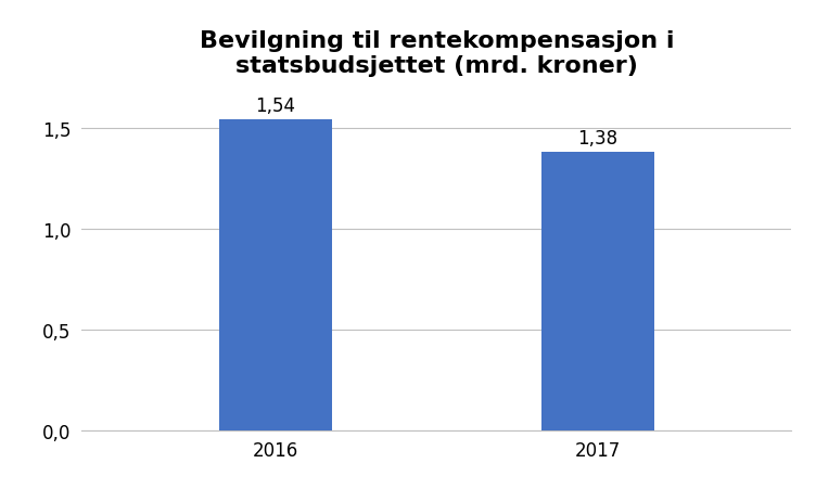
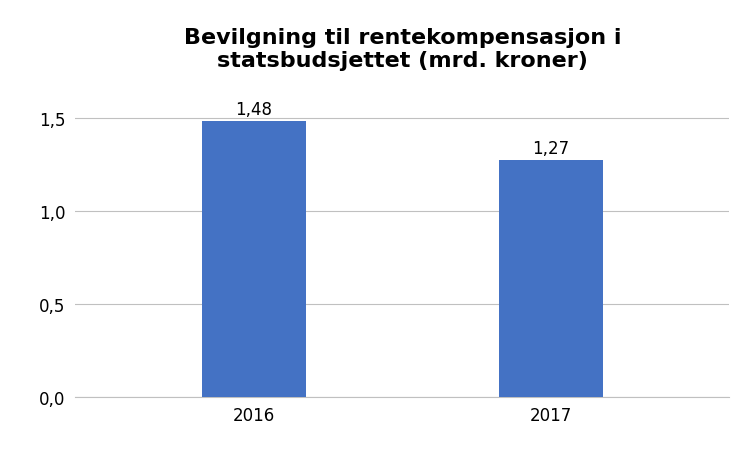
2016: 1,54 -> 1,48
2017: 1,38 -> 1,27
